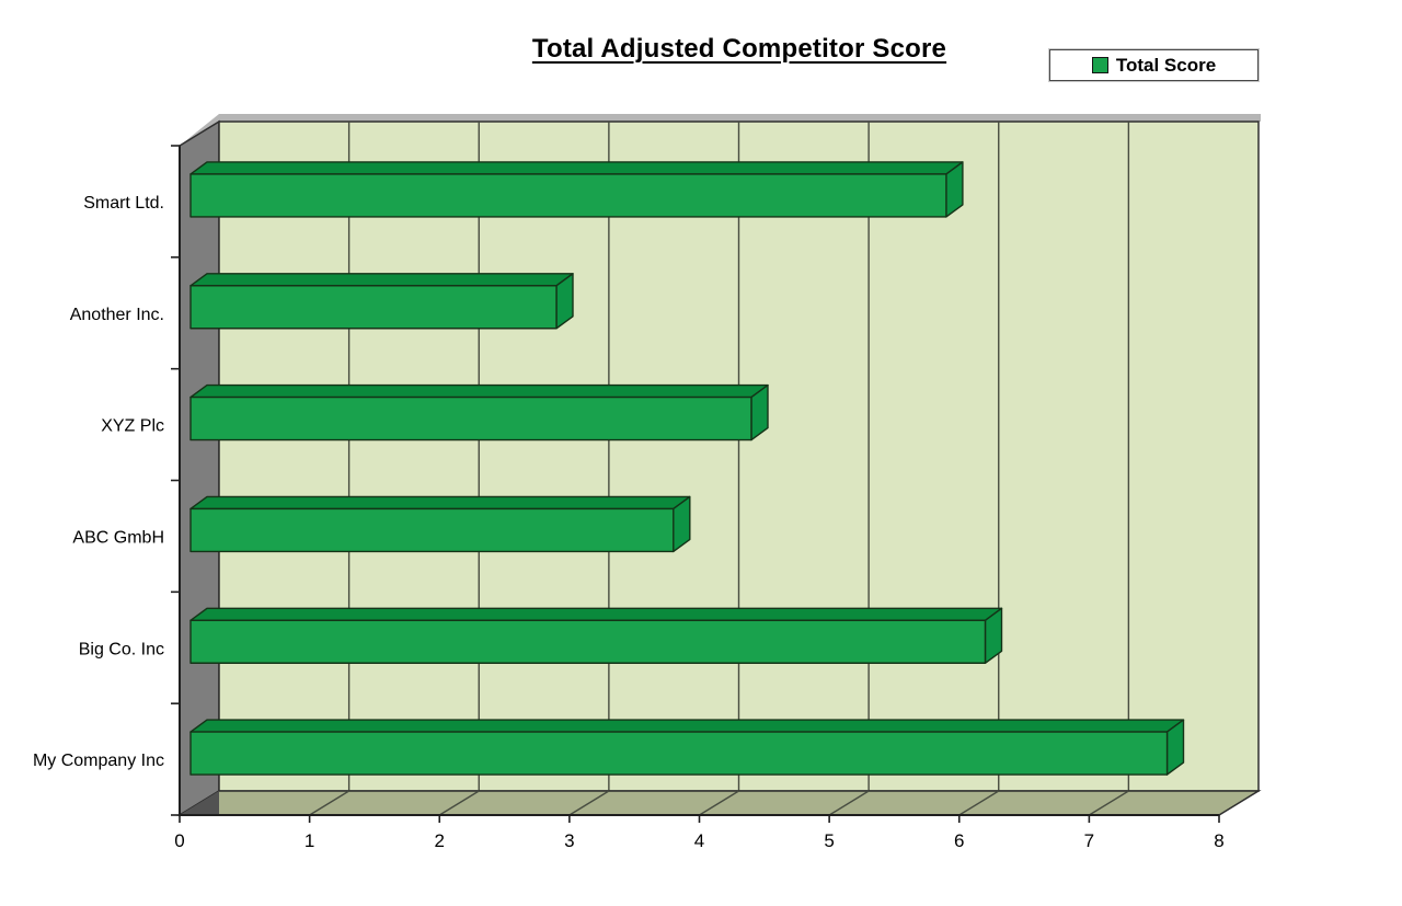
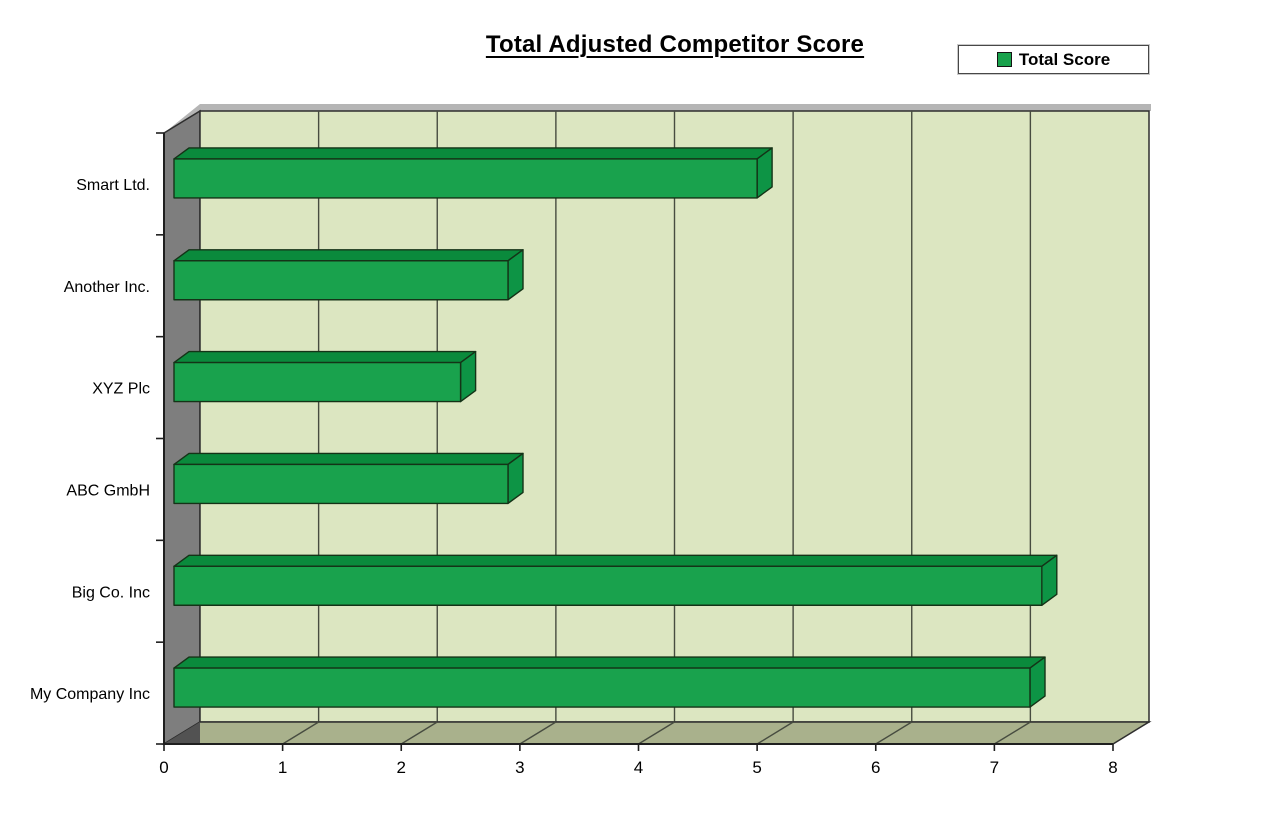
Smart Ltd.: 5.9 -> 5.0
XYZ Plc: 4.4 -> 2.5
ABC GmbH: 3.8 -> 2.9
Big Co. Inc: 6.2 -> 7.4
My Company Inc: 7.6 -> 7.3
